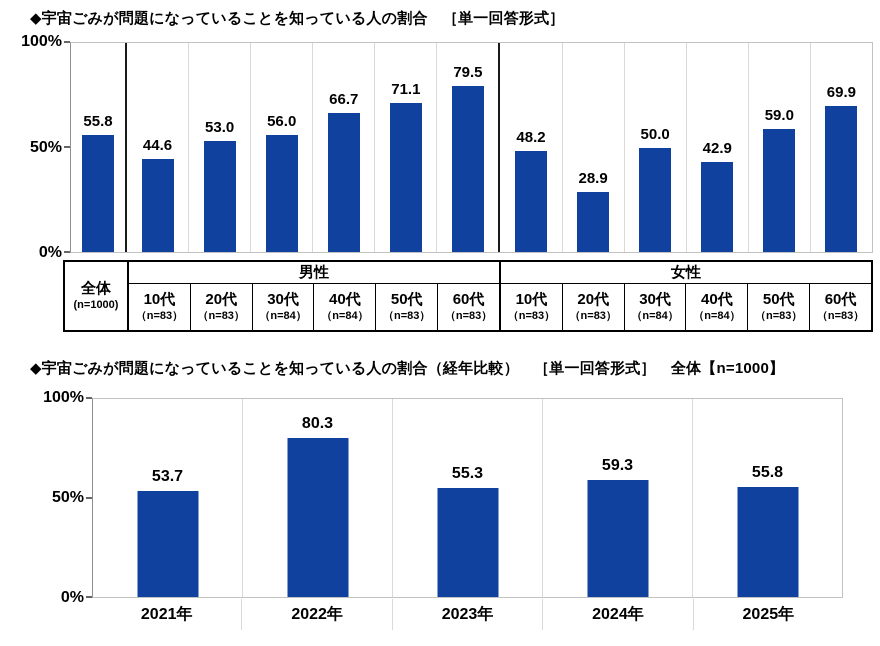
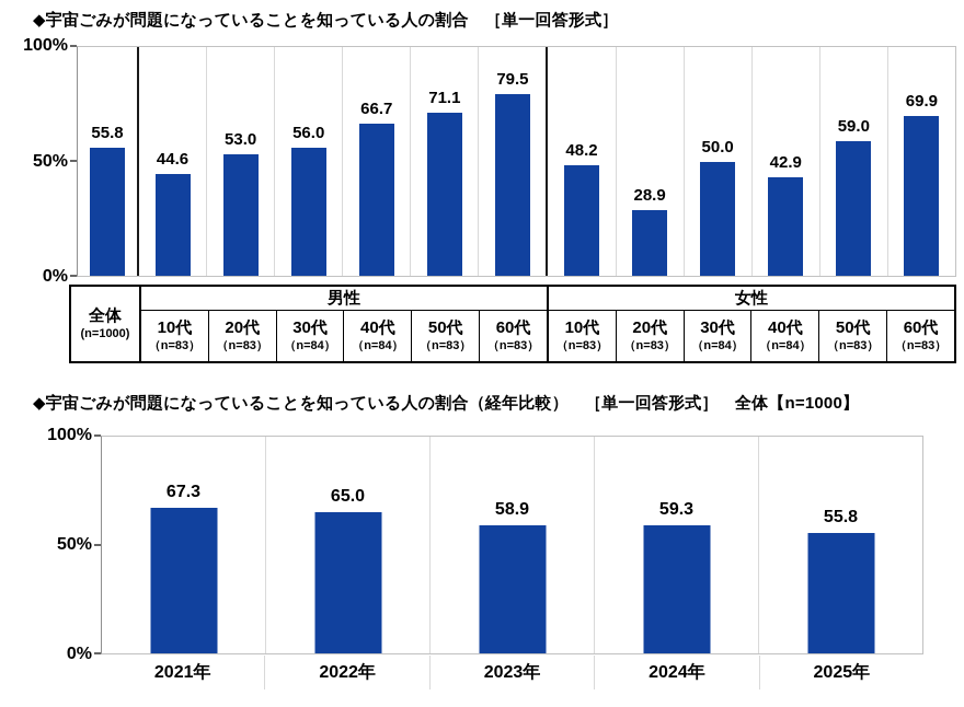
◆宇宙ごみが問題になっていることを知っている人の割合（経年比較） ［単一回答形式］ 全体【n=1000】/2021年: 53.7 -> 67.3
◆宇宙ごみが問題になっていることを知っている人の割合（経年比較） ［単一回答形式］ 全体【n=1000】/2022年: 80.3 -> 65.0
◆宇宙ごみが問題になっていることを知っている人の割合（経年比較） ［単一回答形式］ 全体【n=1000】/2023年: 55.3 -> 58.9
